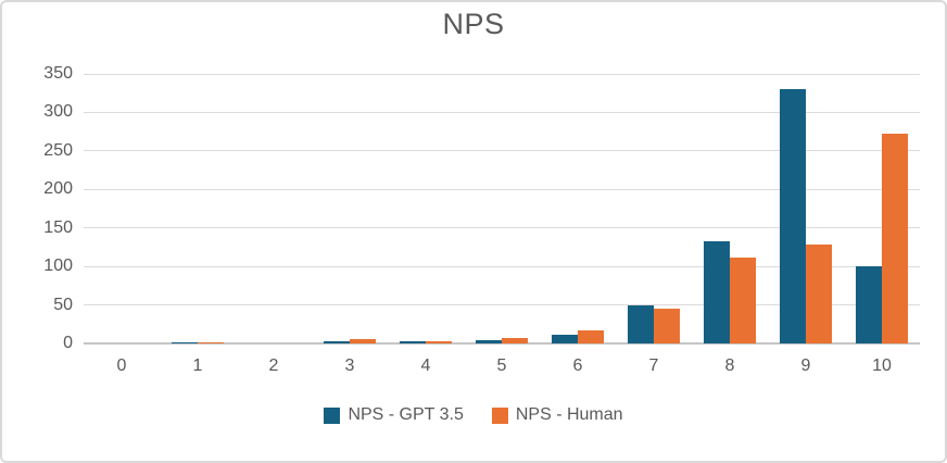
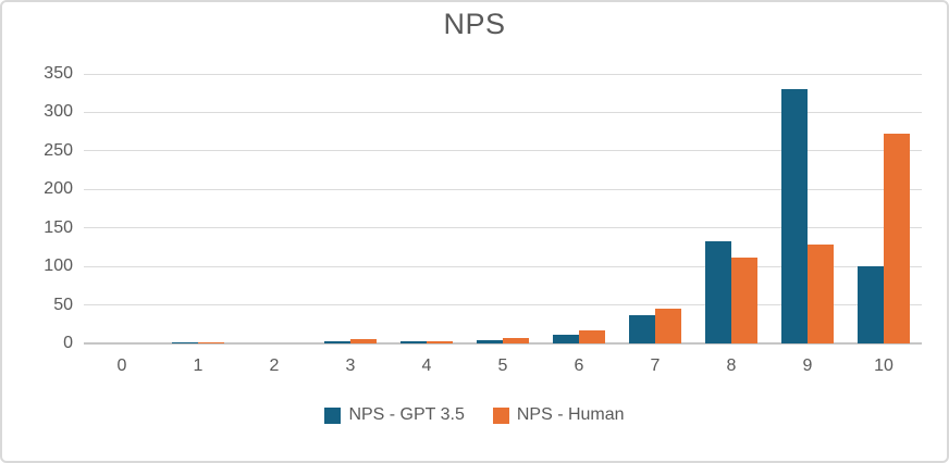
NPS - GPT 3.5/7: 50 -> 40
